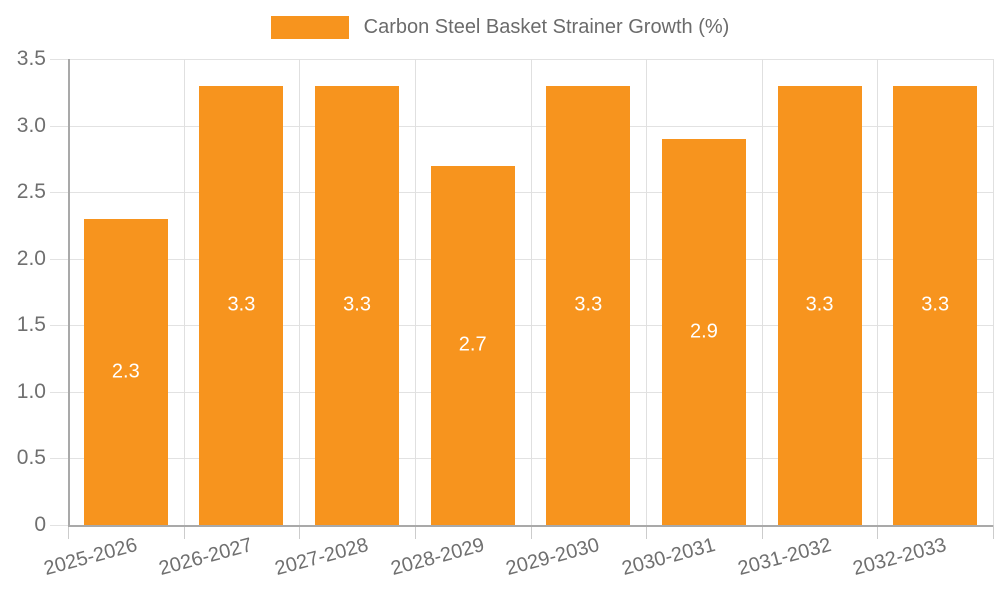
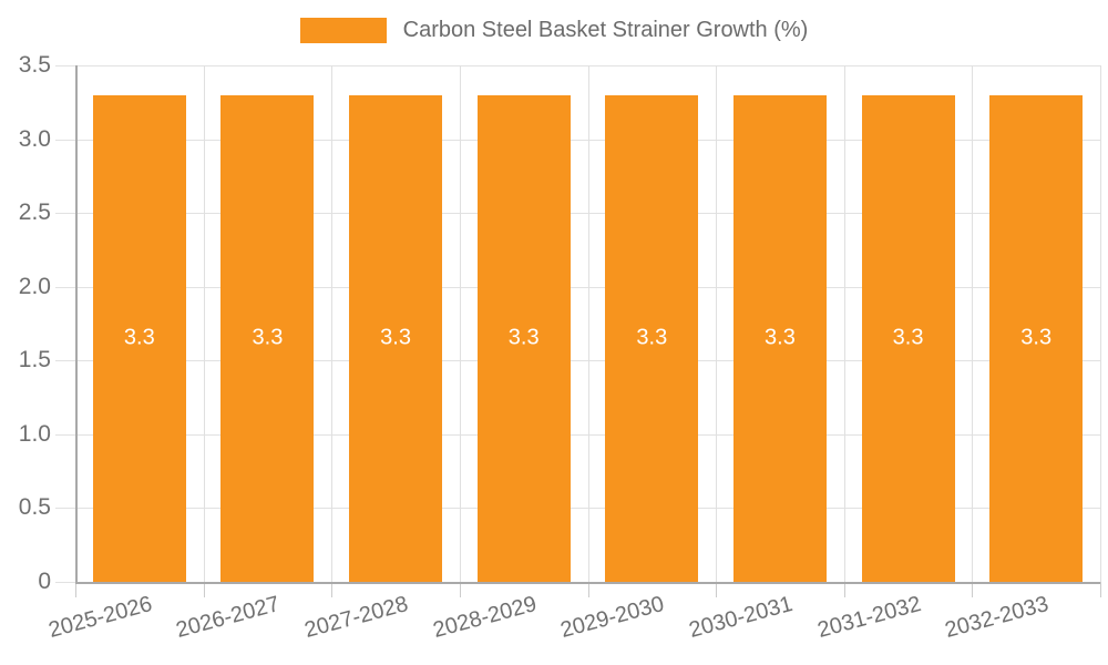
2025-2026: 2.3 -> 3.3
2028-2029: 2.7 -> 3.3
2030-2031: 2.9 -> 3.3
